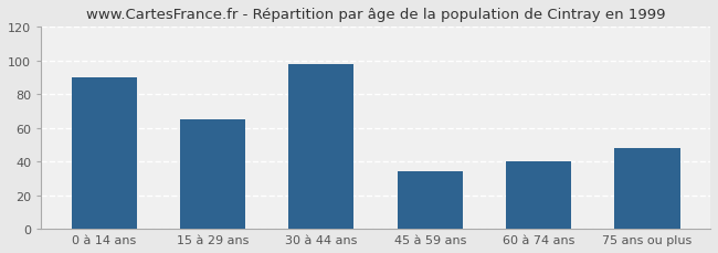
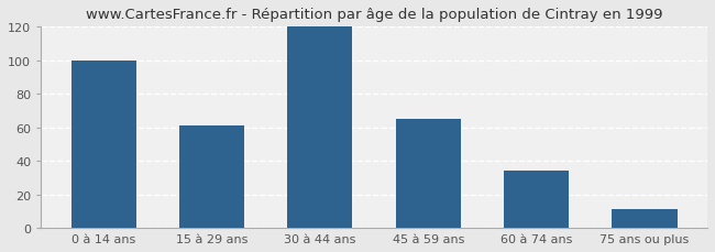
0 à 14 ans: 90 -> 100
15 à 29 ans: 65 -> 61
30 à 44 ans: 98 -> 120
45 à 59 ans: 34 -> 65
60 à 74 ans: 40 -> 34
75 ans ou plus: 48 -> 11
